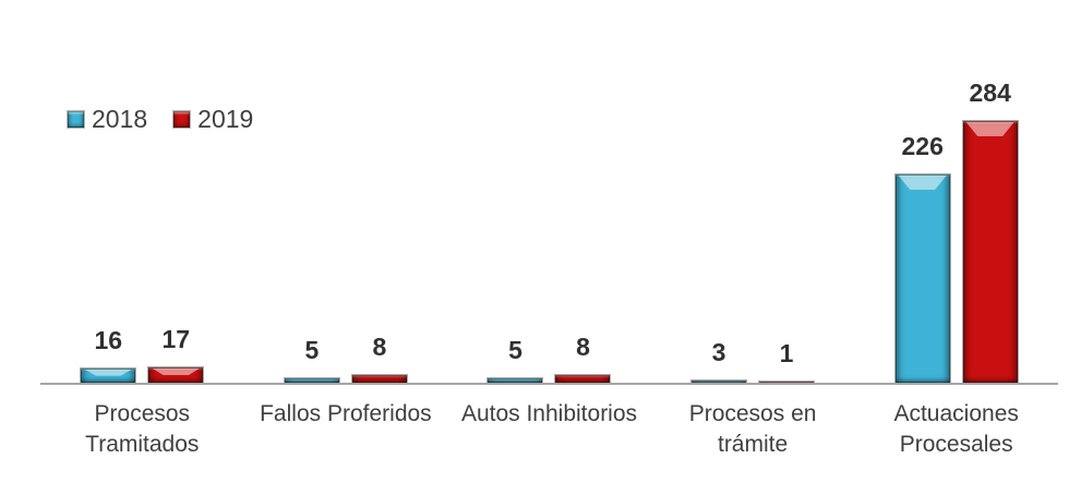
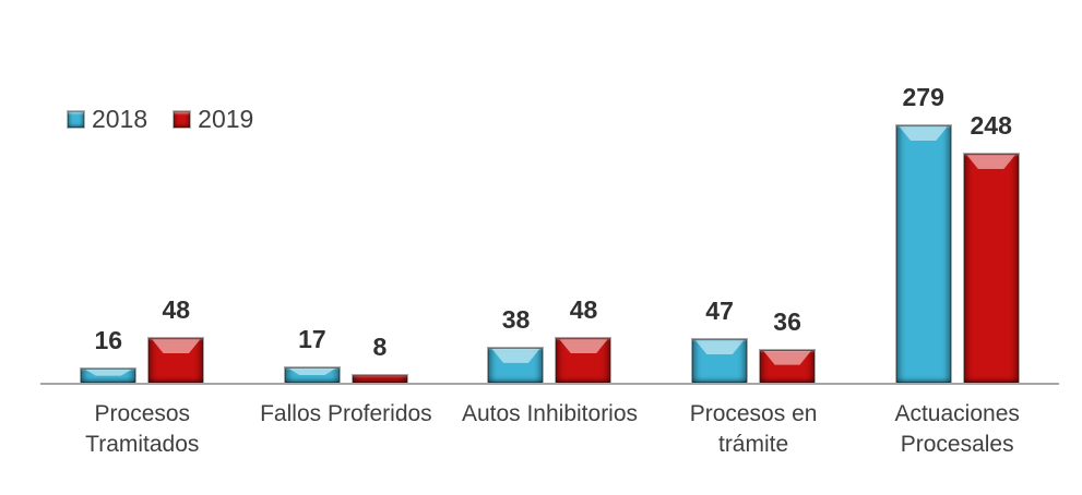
2019/Procesos Tramitados: 17 -> 48
2018/Fallos Proferidos: 5 -> 17
2018/Autos Inhibitorios: 5 -> 38
2019/Autos Inhibitorios: 8 -> 48
2018/Procesos en trámite: 3 -> 47
2019/Procesos en trámite: 1 -> 36
2018/Actuaciones Procesales: 226 -> 279
2019/Actuaciones Procesales: 284 -> 248
